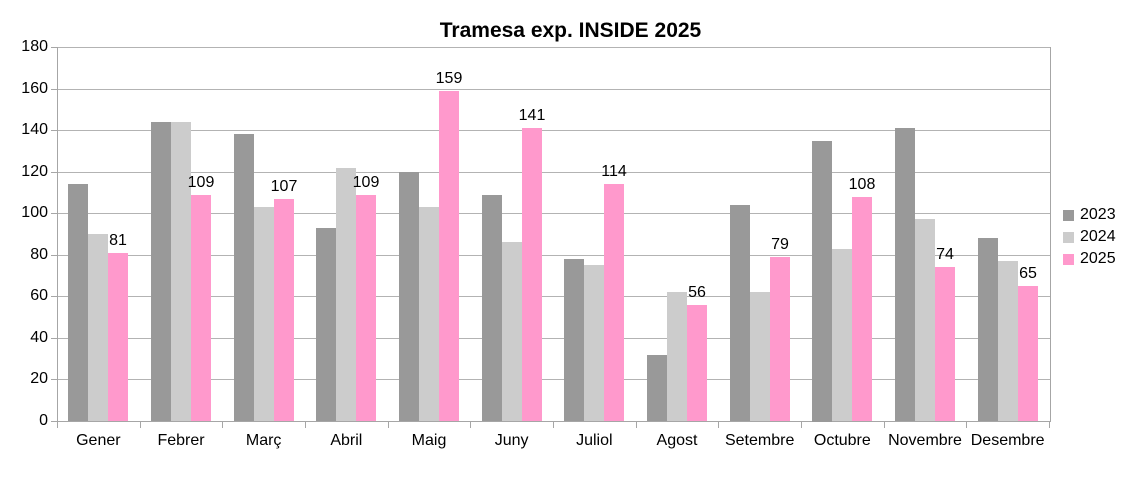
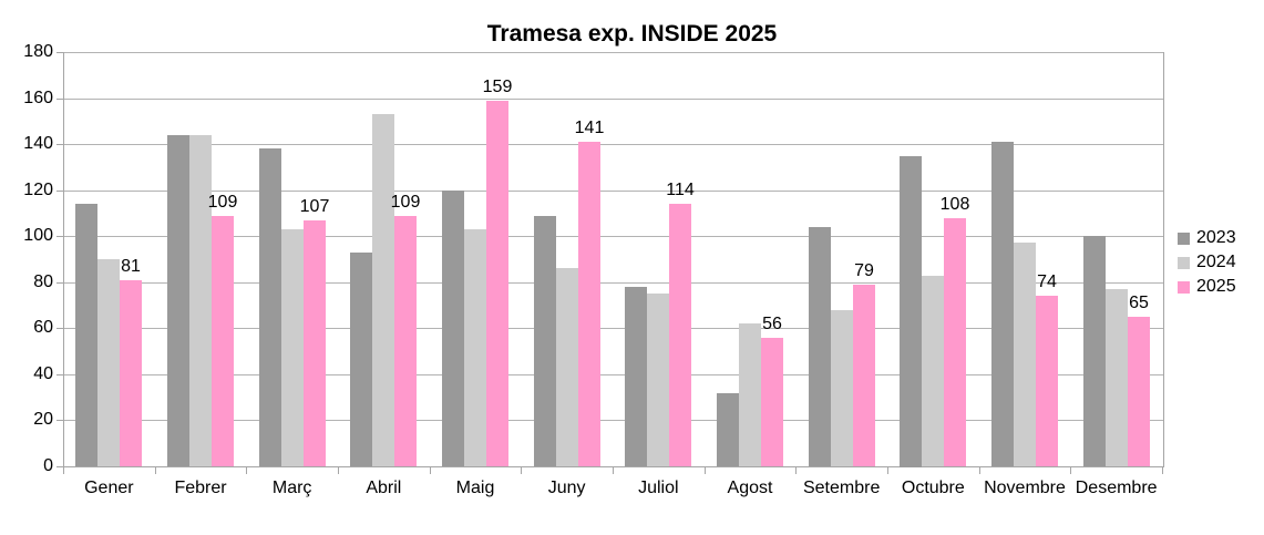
2024/Abril: 122 -> 153
2024/Setembre: 62 -> 68
2023/Desembre: 88 -> 100
